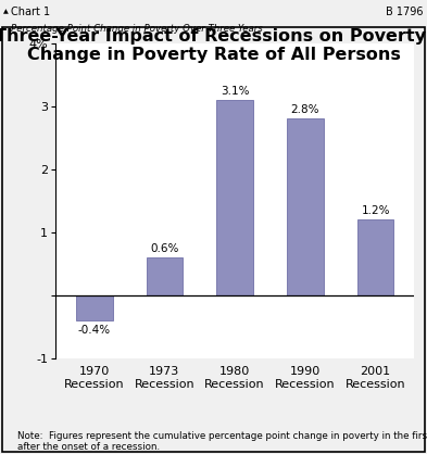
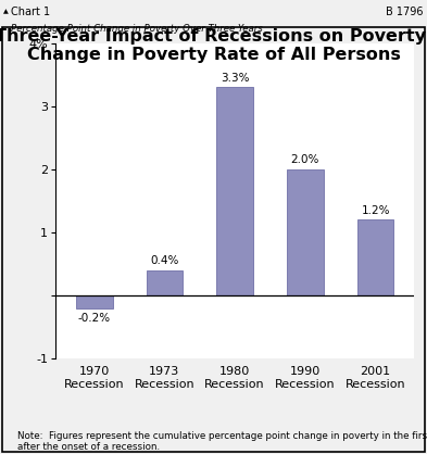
1970 Recession: -0.4% -> -0.2%
1973 Recession: 0.6% -> 0.4%
1980 Recession: 3.1% -> 3.3%
1990 Recession: 2.8% -> 2.0%
